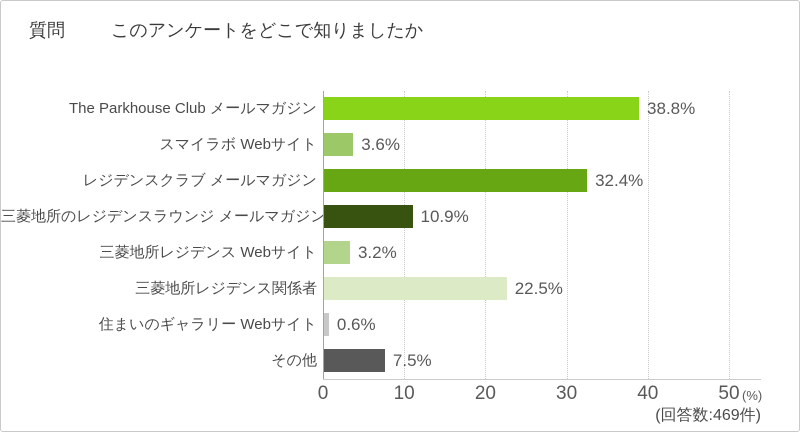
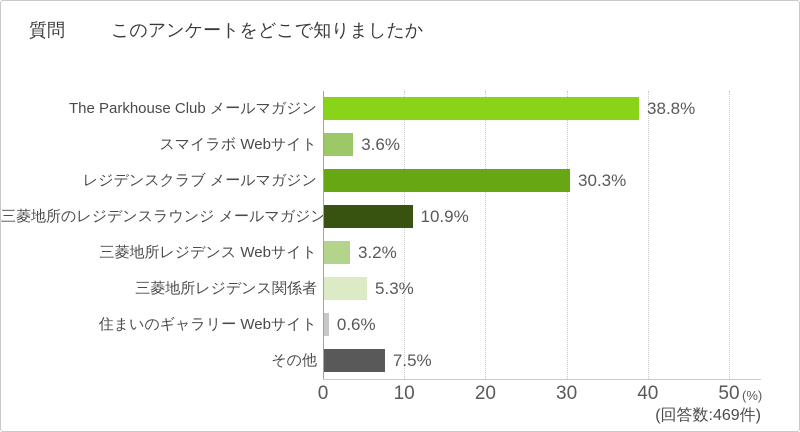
レジデンスクラブ メールマガジン: 32.4% -> 30.3%
三菱地所レジデンス関係者: 22.5% -> 5.3%
